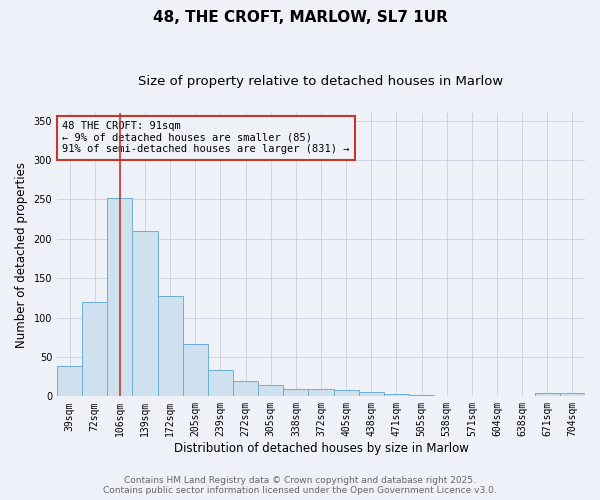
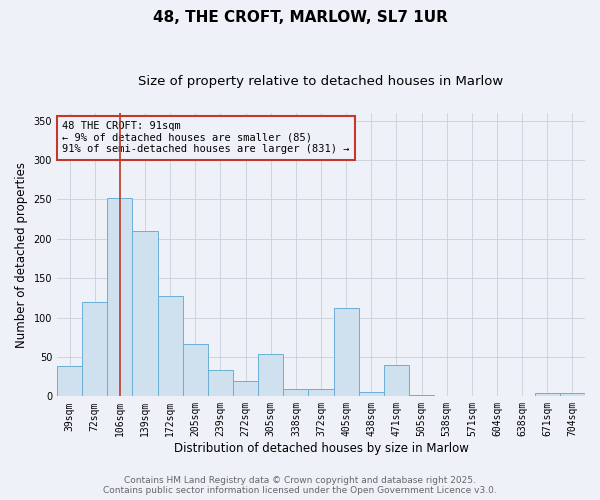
305sqm: 14 -> 54
405sqm: 8 -> 112
471sqm: 3 -> 40
